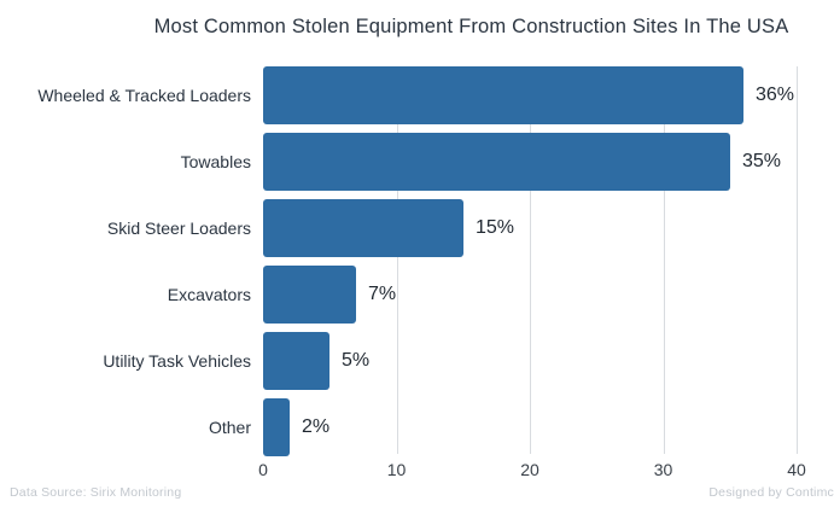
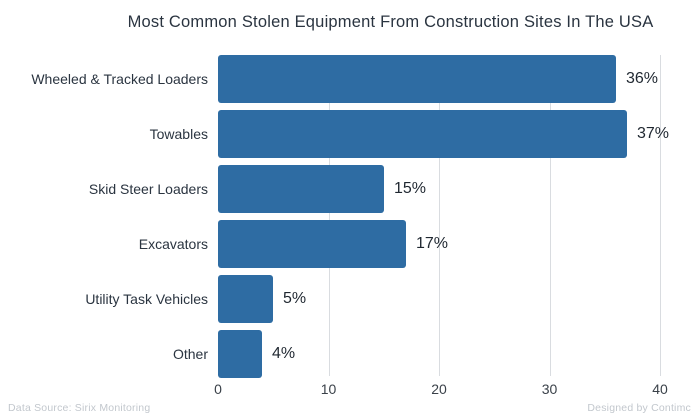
Towables: 35% -> 37%
Excavators: 7% -> 17%
Other: 2% -> 4%
